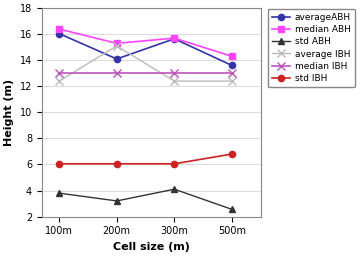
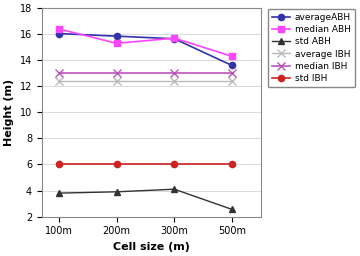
averageABH/200m: 14.1 -> 15.8
std ABH/200m: 3.2 -> 3.9
average IBH/200m: 15.1 -> 12.4
std IBH/500m: 6.8 -> 6.0
